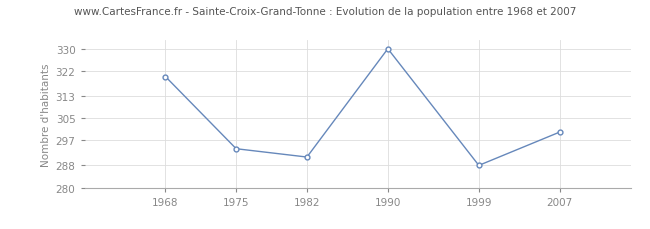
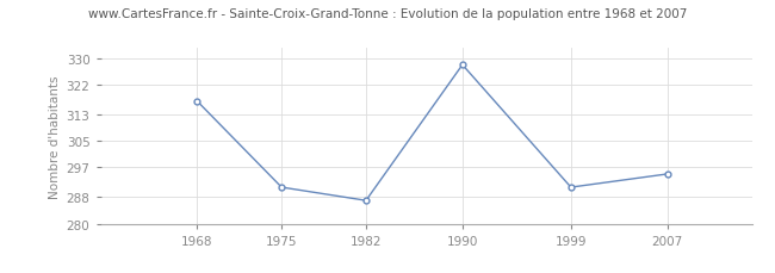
1968: 320 -> 317
1975: 294 -> 291
1982: 291 -> 287
1990: 330 -> 328
1999: 288 -> 291
2007: 300 -> 295
